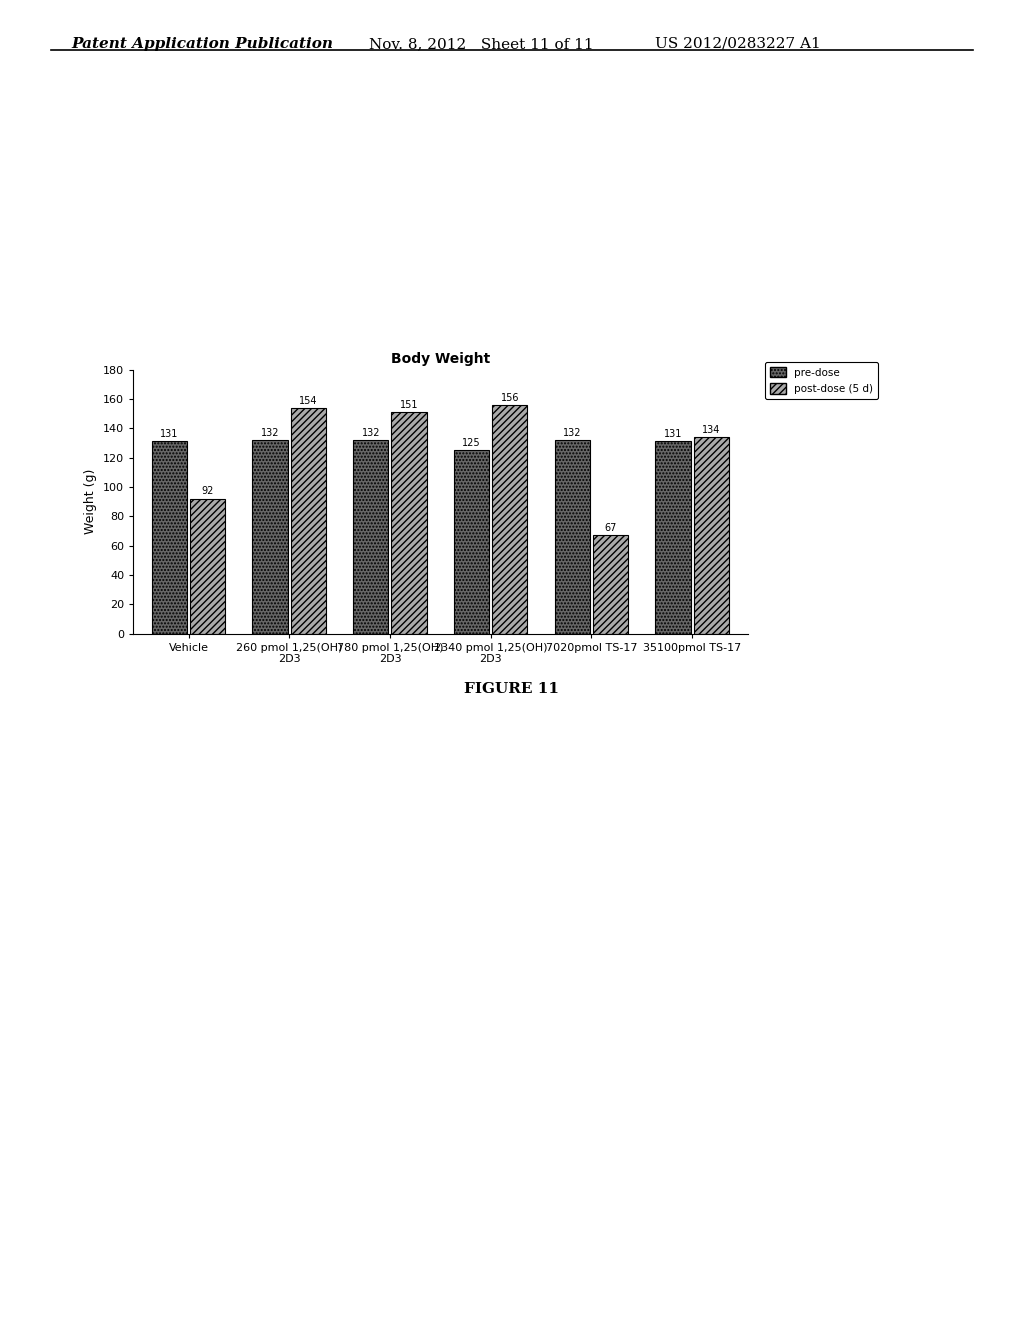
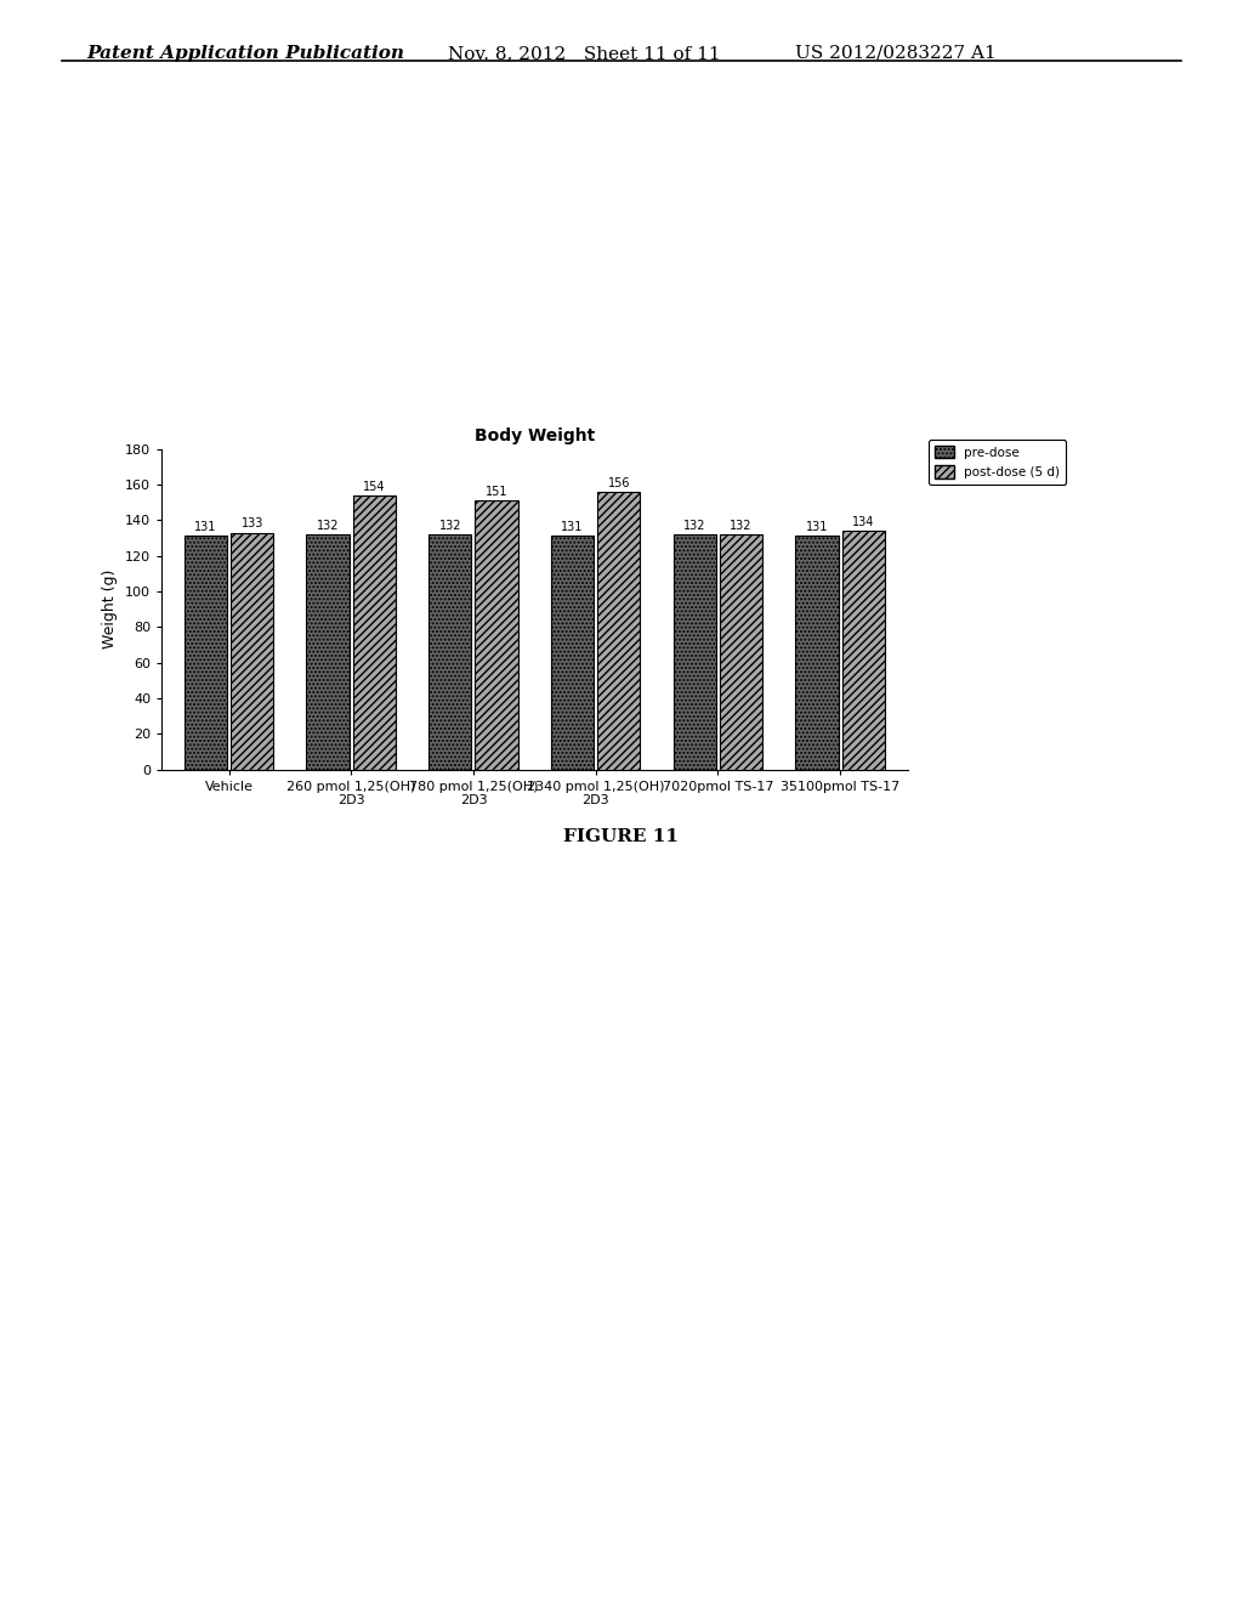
post-dose (5 d)/Vehicle: 92 -> 133
pre-dose/2340 pmol 1,25(OH) 2D3: 125 -> 131
post-dose (5 d)/7020pmol TS-17: 67 -> 132
